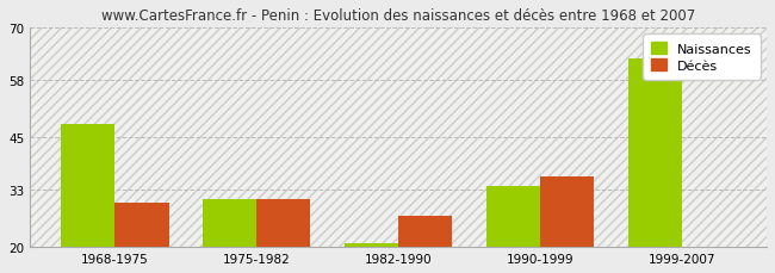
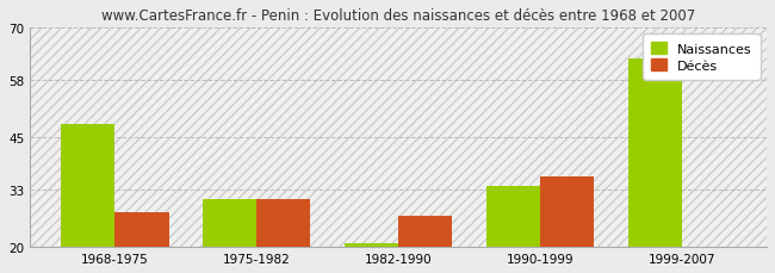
Décès/1968-1975: 30 -> 28
